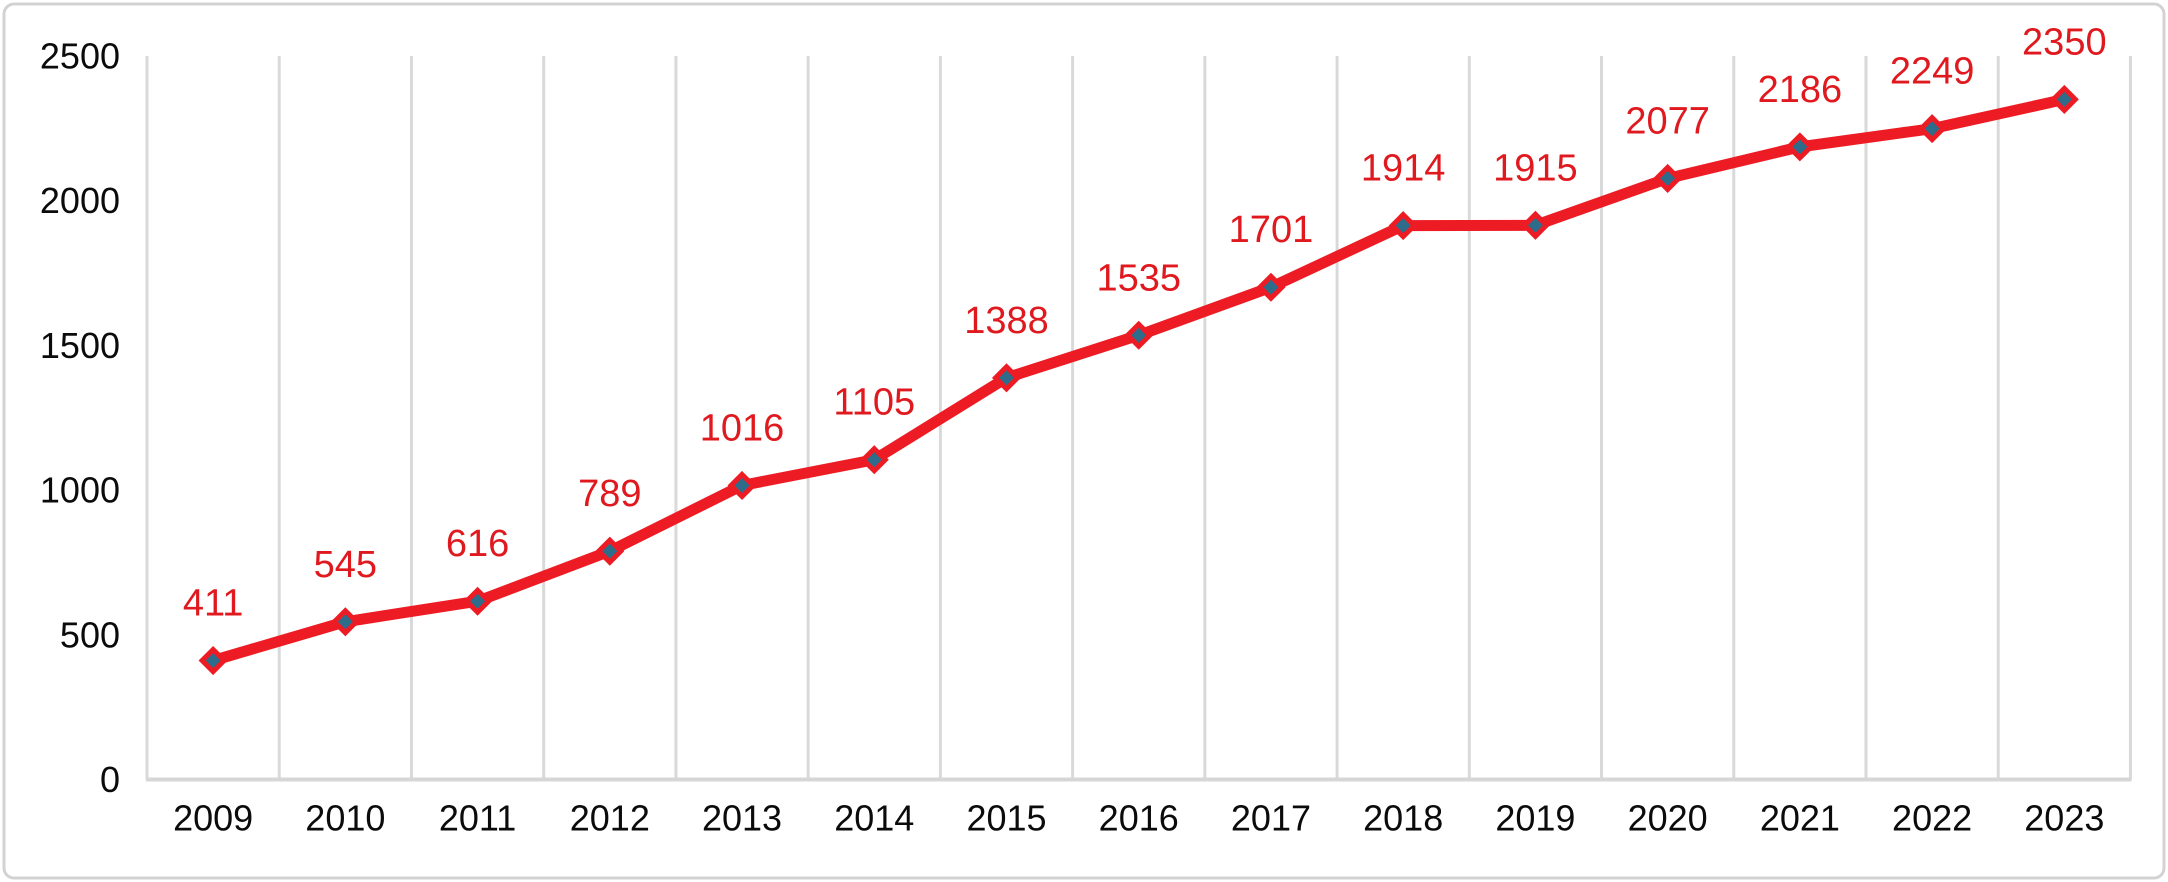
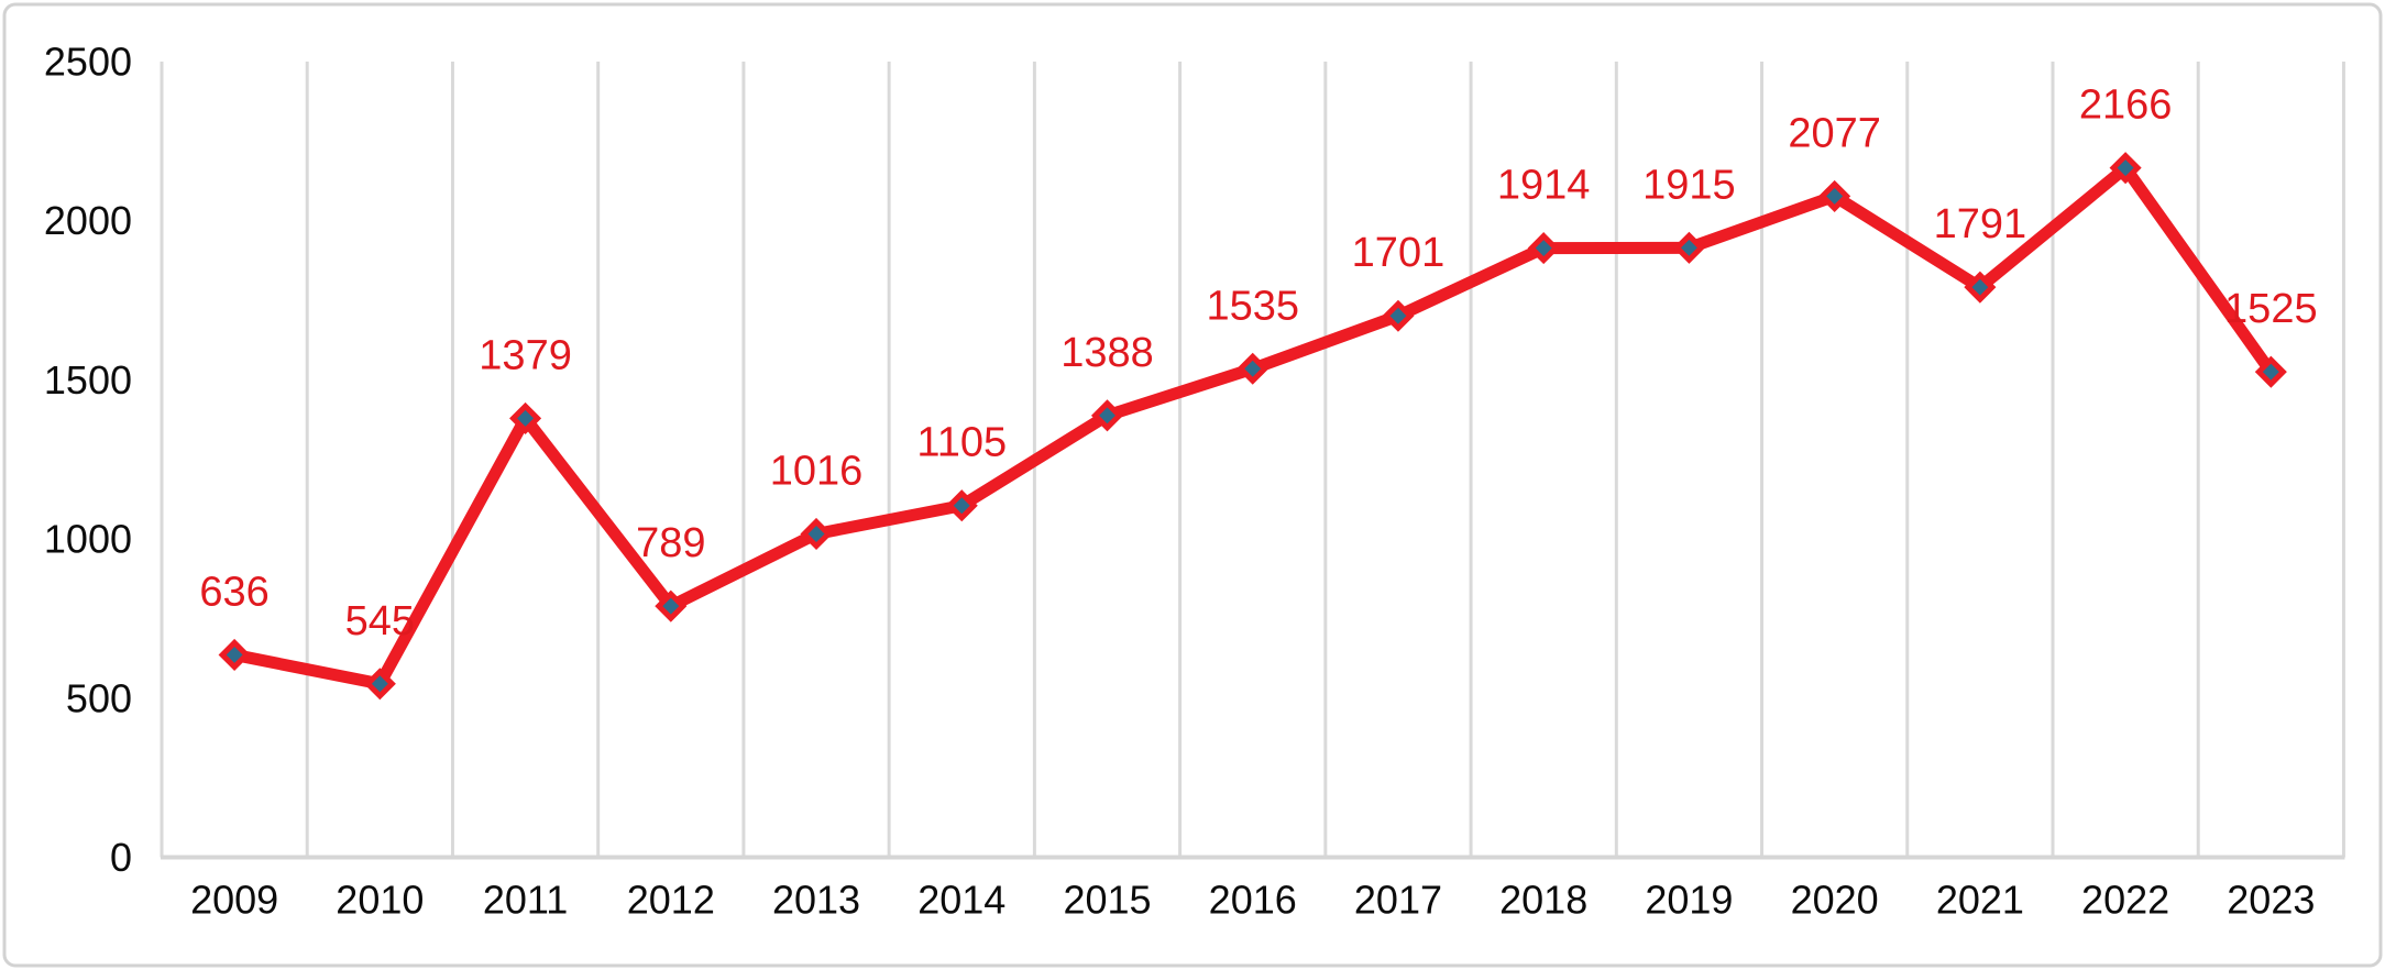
2009: 411 -> 636
2011: 616 -> 1379
2021: 2186 -> 1791
2022: 2249 -> 2166
2023: 2350 -> 1525
